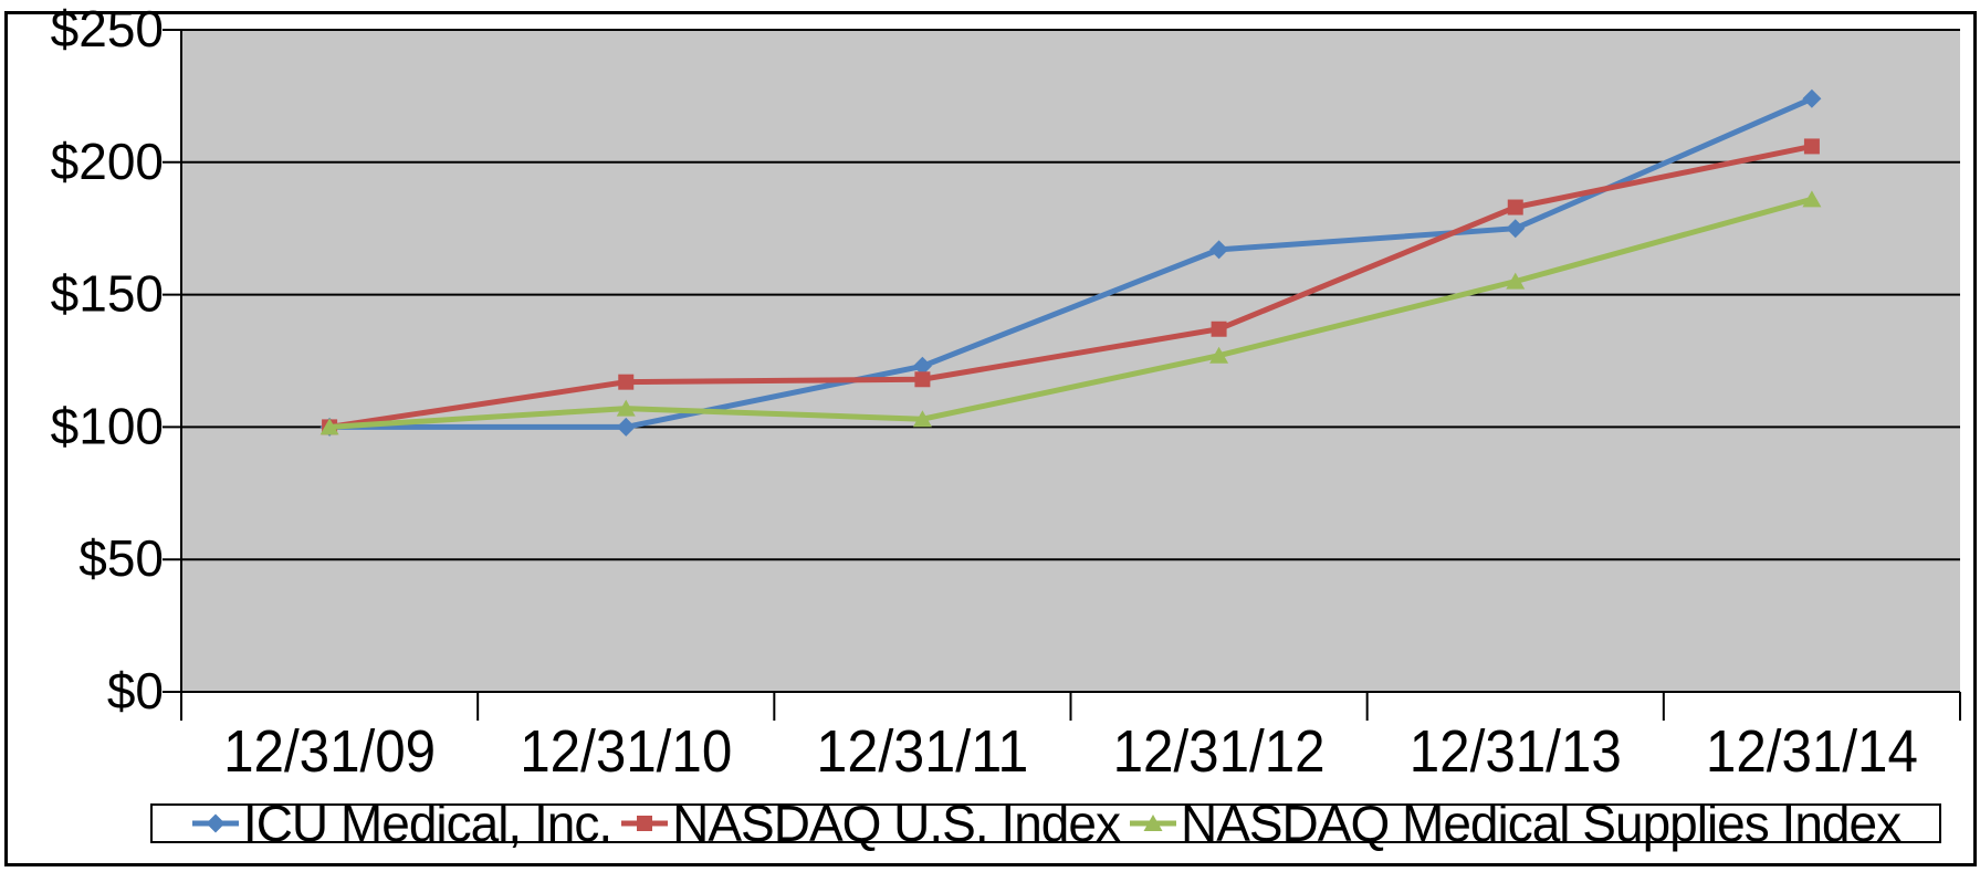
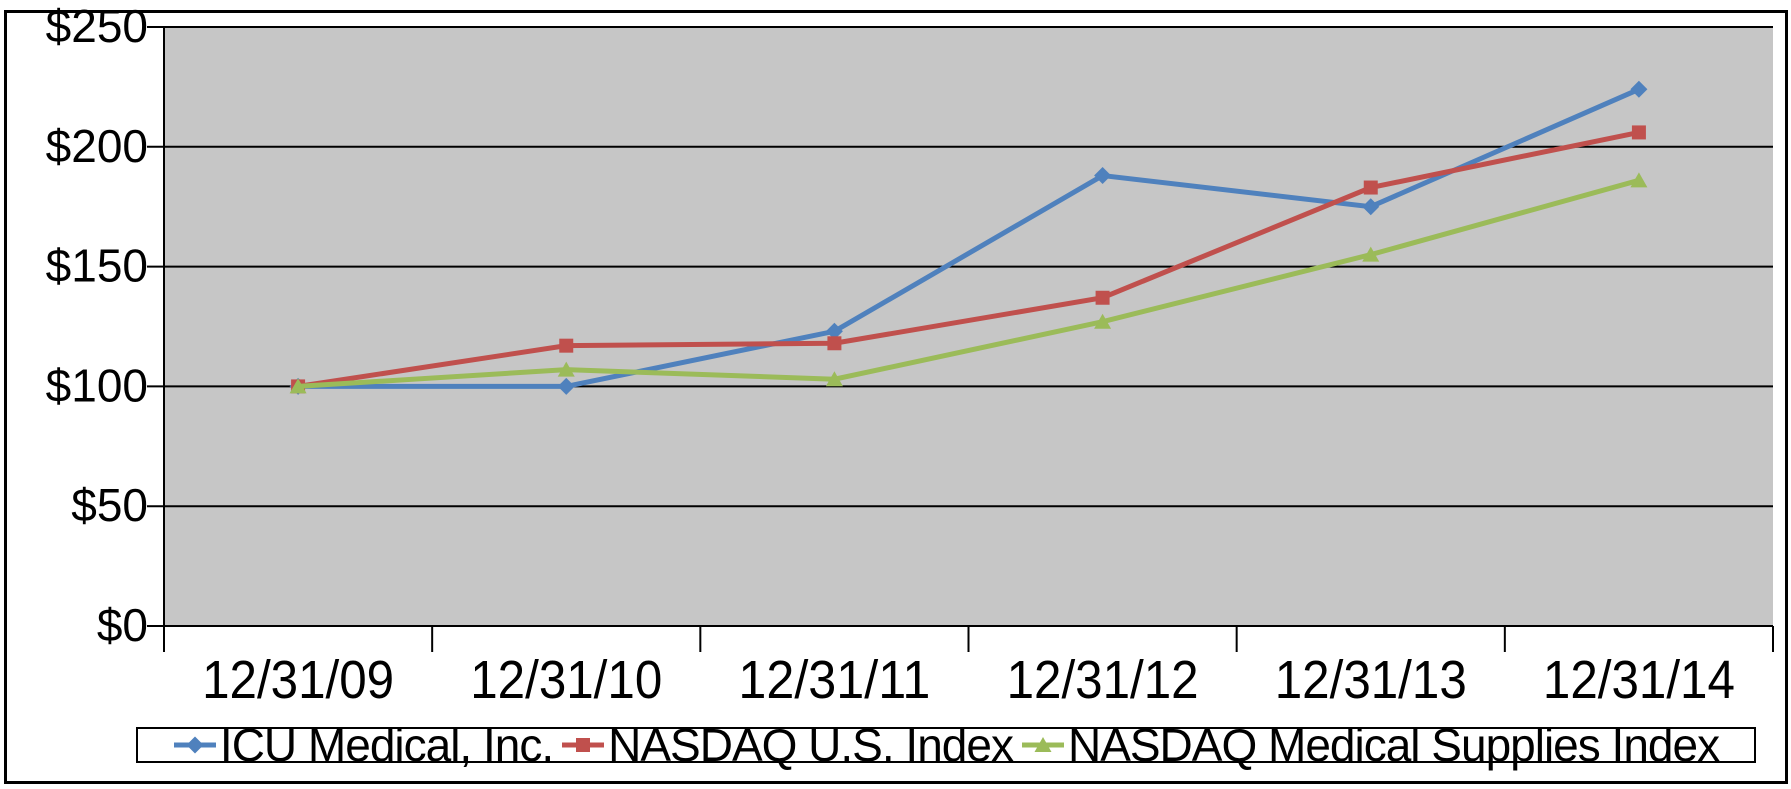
ICU Medical, Inc./12/31/12: $167 -> $188
